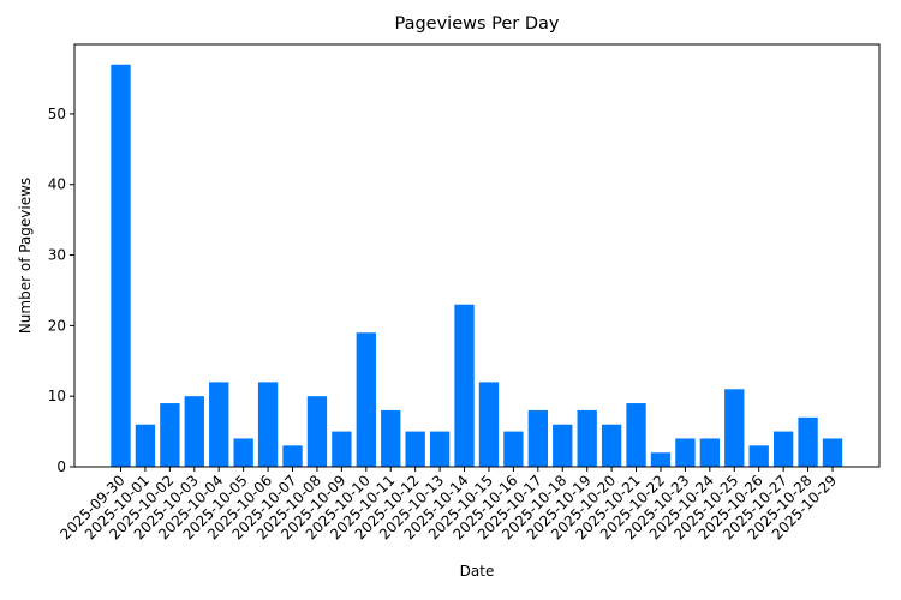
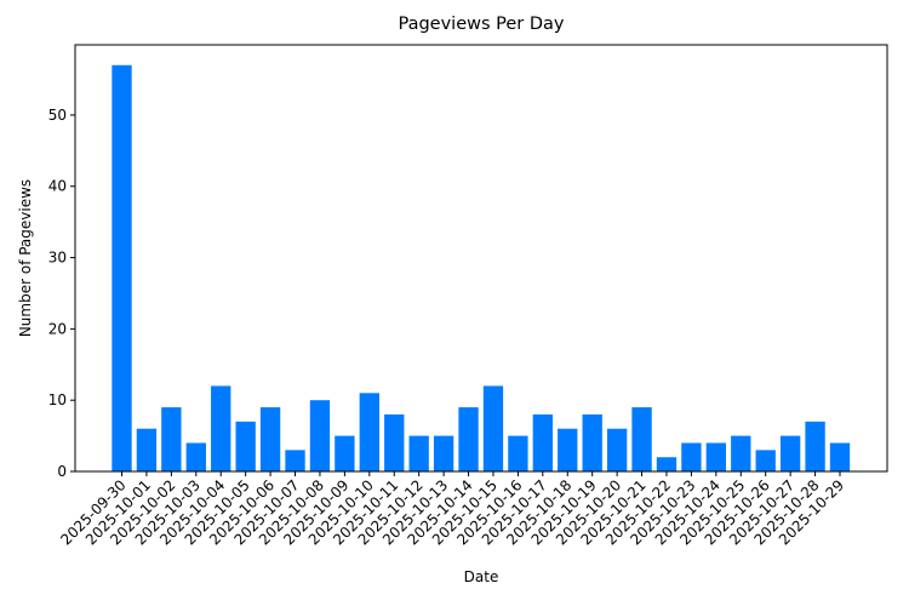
2025-10-03: 10 -> 4
2025-10-05: 4 -> 7
2025-10-06: 12 -> 9
2025-10-10: 19 -> 11
2025-10-14: 23 -> 9
2025-10-25: 11 -> 5
